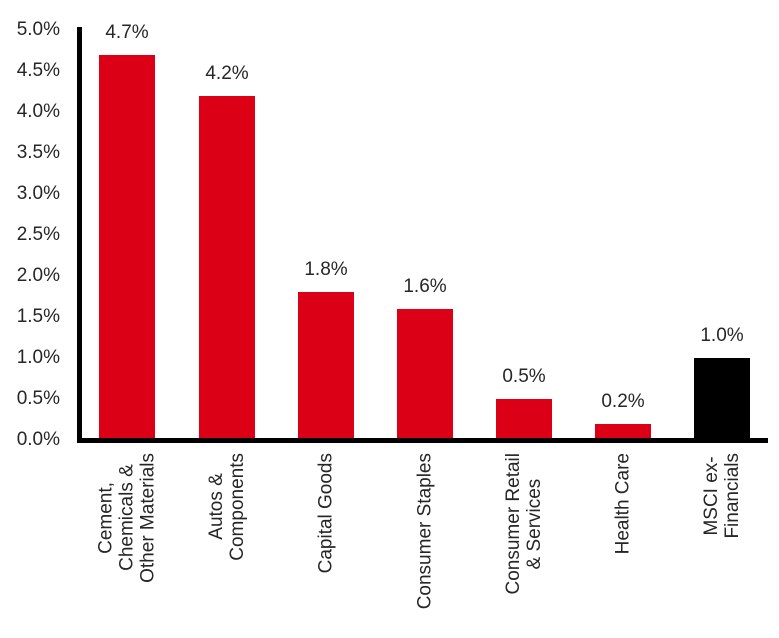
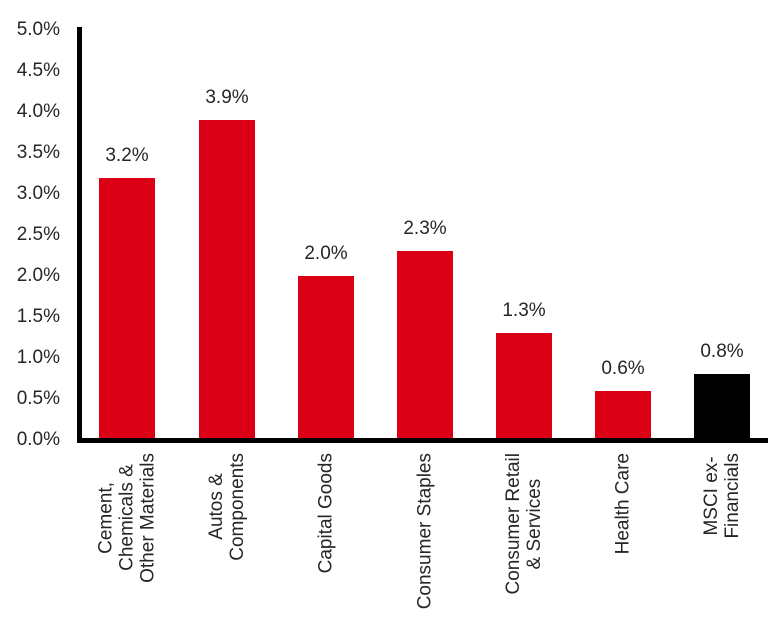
Cement, Chemicals & Other Materials: 4.7% -> 3.2%
Autos & Components: 4.2% -> 3.9%
Capital Goods: 1.8% -> 2.0%
Consumer Staples: 1.6% -> 2.3%
Consumer Retail & Services: 0.5% -> 1.3%
Health Care: 0.2% -> 0.6%
MSCI ex- Financials: 1.0% -> 0.8%
